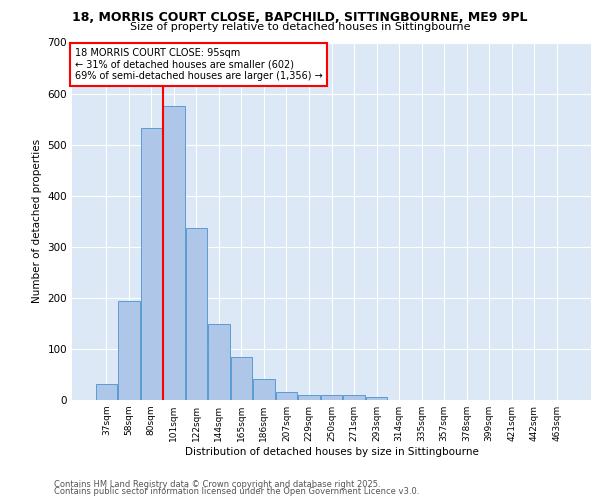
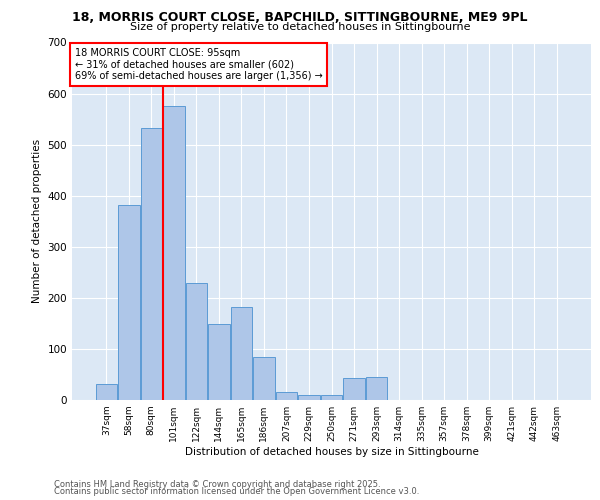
58sqm: 193 -> 382
122sqm: 337 -> 230
165sqm: 85 -> 182
186sqm: 42 -> 84
271sqm: 10 -> 44
293sqm: 5 -> 46
